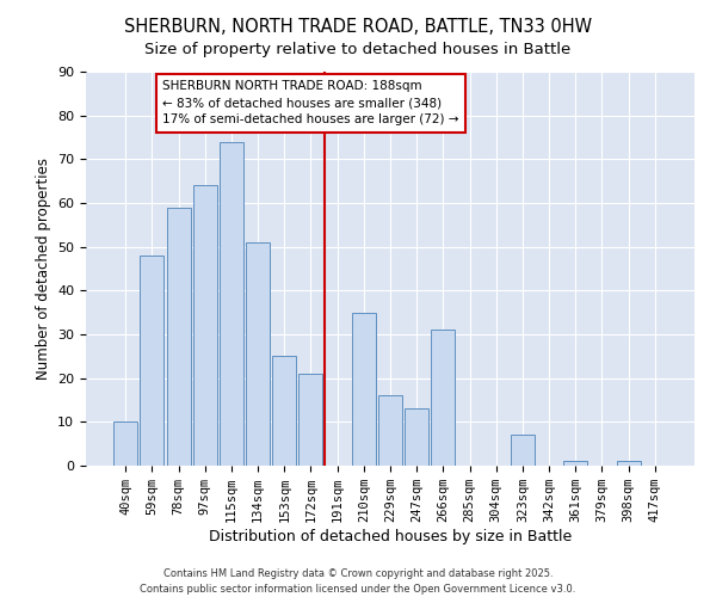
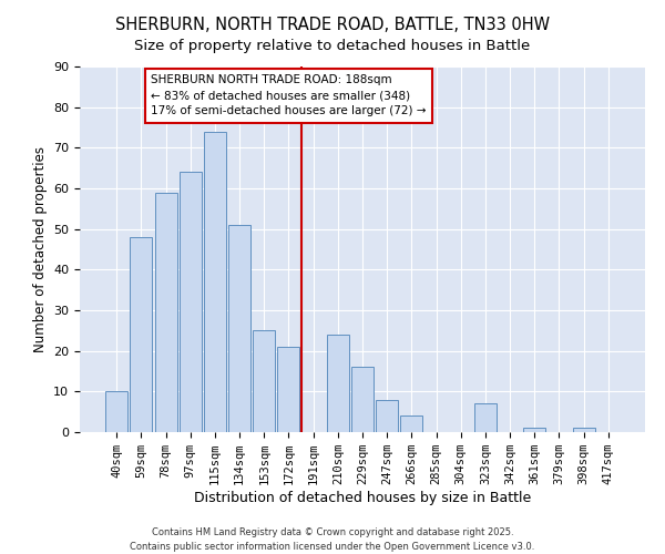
210sqm: 35 -> 24
247sqm: 13 -> 8
266sqm: 31 -> 4
